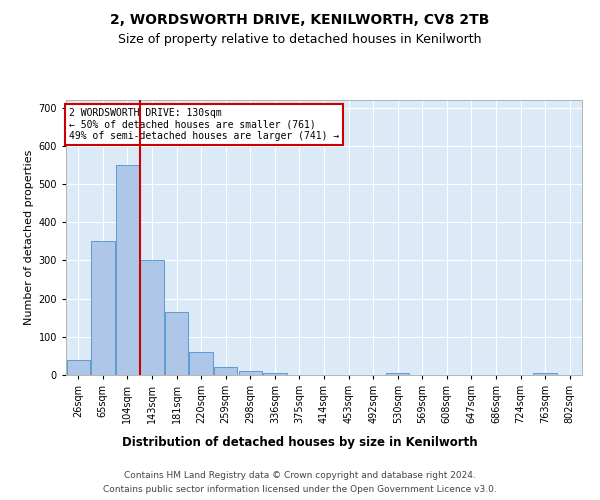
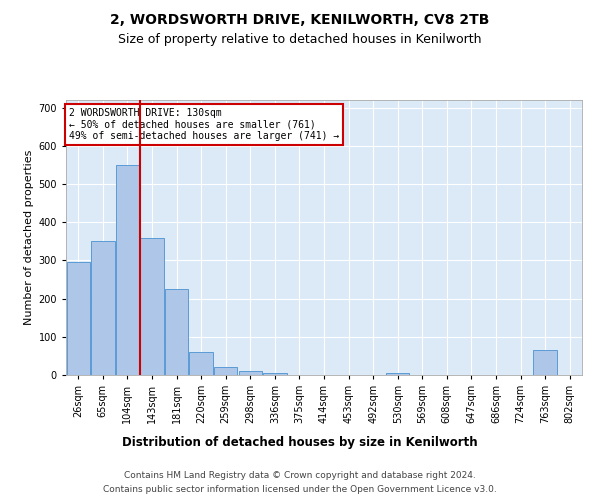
26sqm: 40 -> 295
143sqm: 300 -> 360
181sqm: 165 -> 225
763sqm: 5 -> 65
